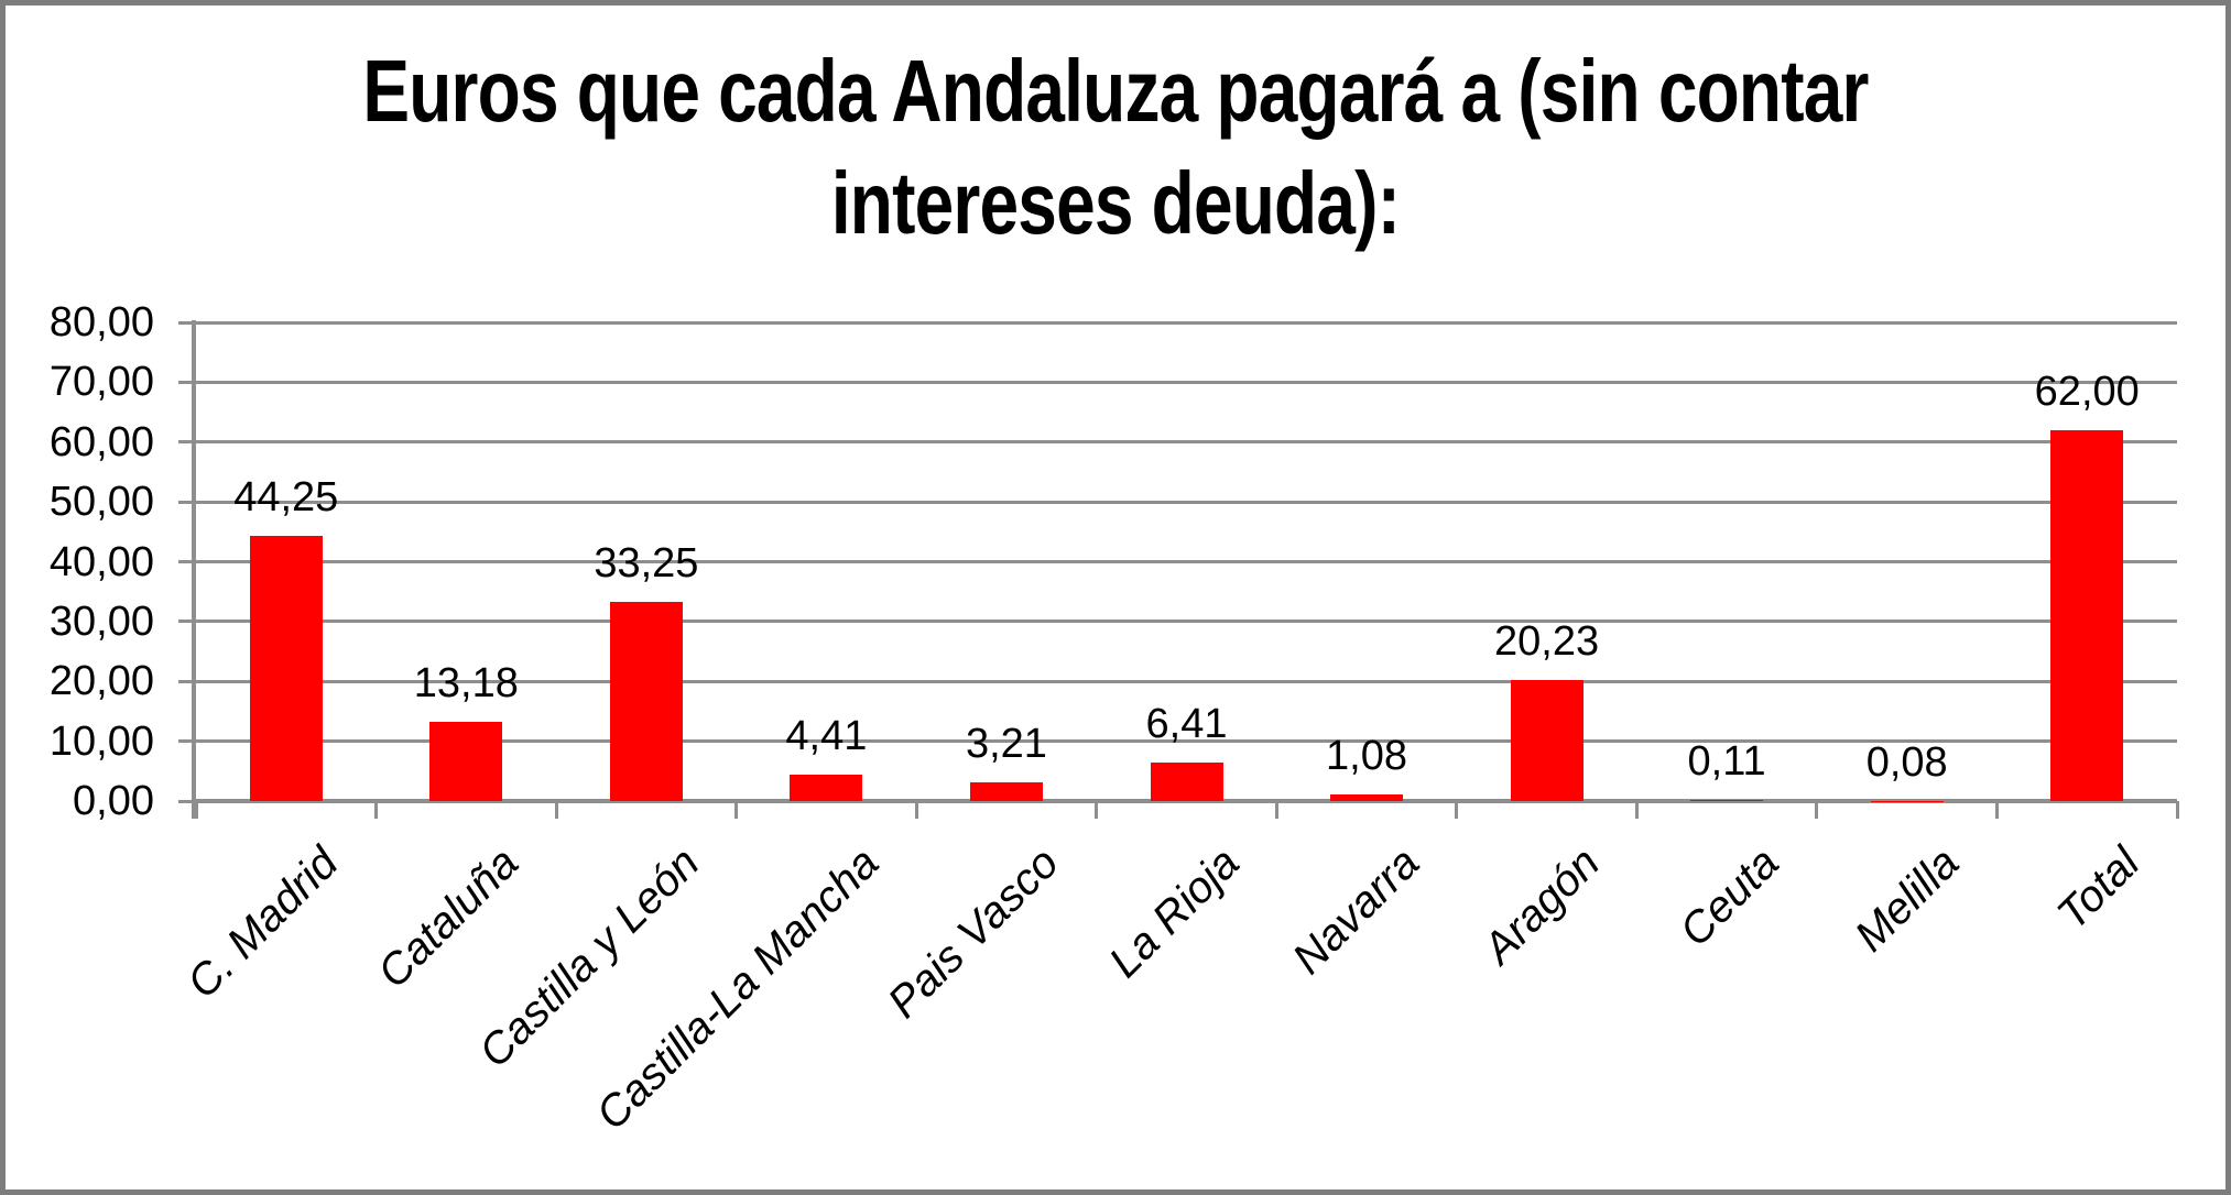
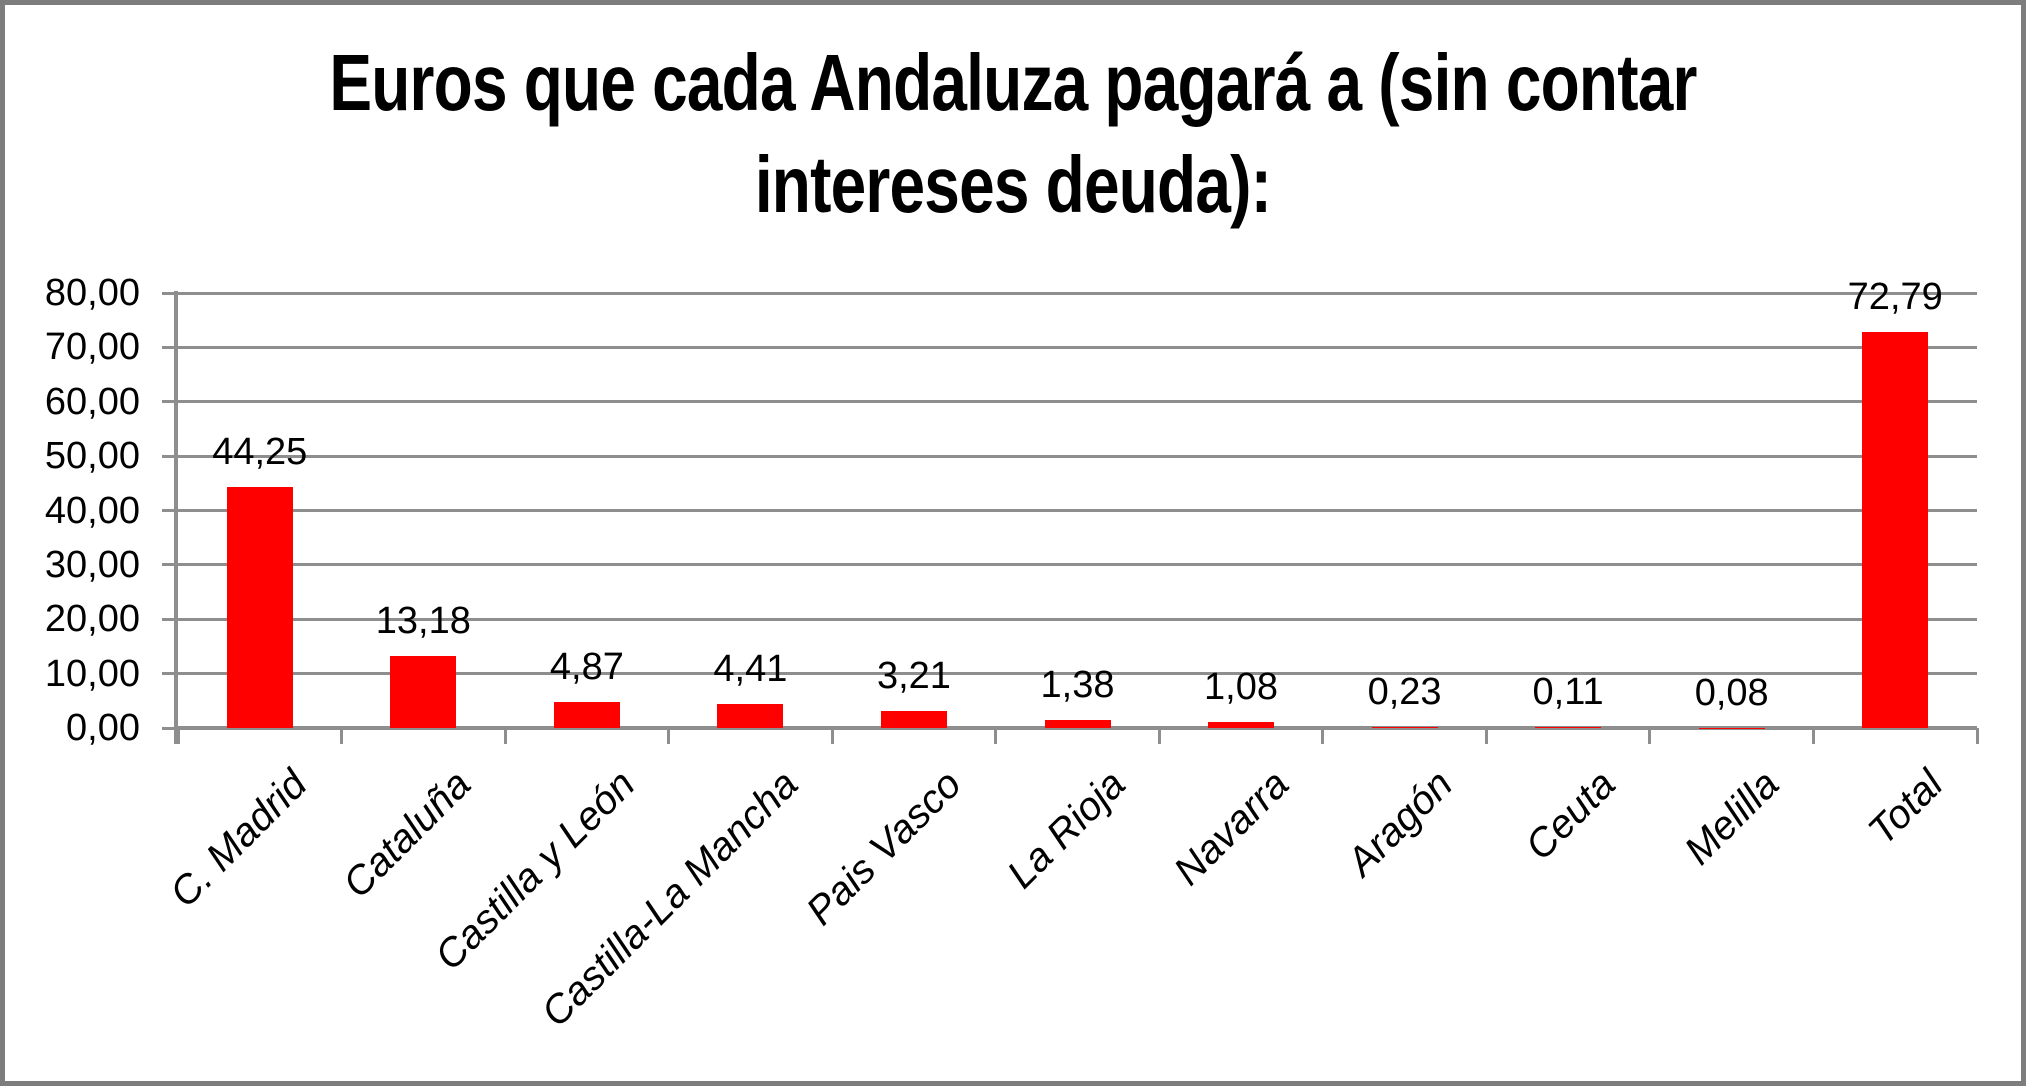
Castilla y León: 33,25 -> 4,87
La Rioja: 6,41 -> 1,38
Aragón: 20,23 -> 0,23
Total: 62,00 -> 72,79
